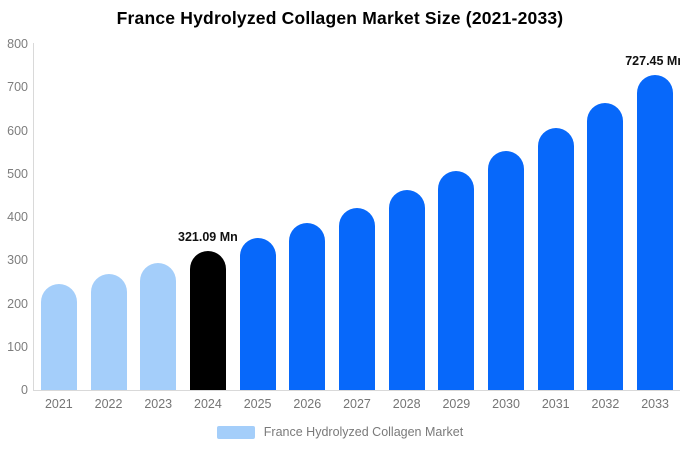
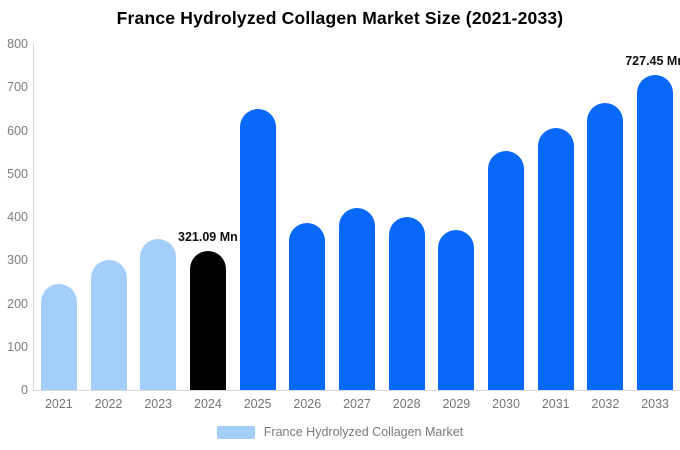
2022: 270 -> 300
2023: 290 -> 350
2025: 350 -> 650
2028: 460 -> 400
2029: 510 -> 370
